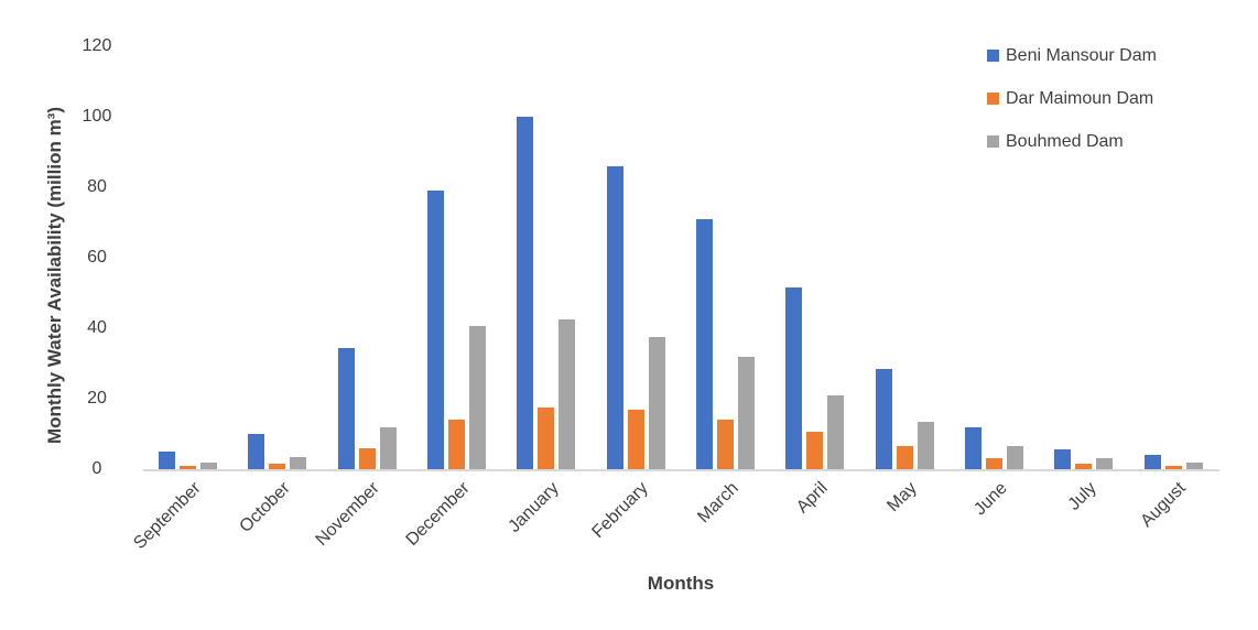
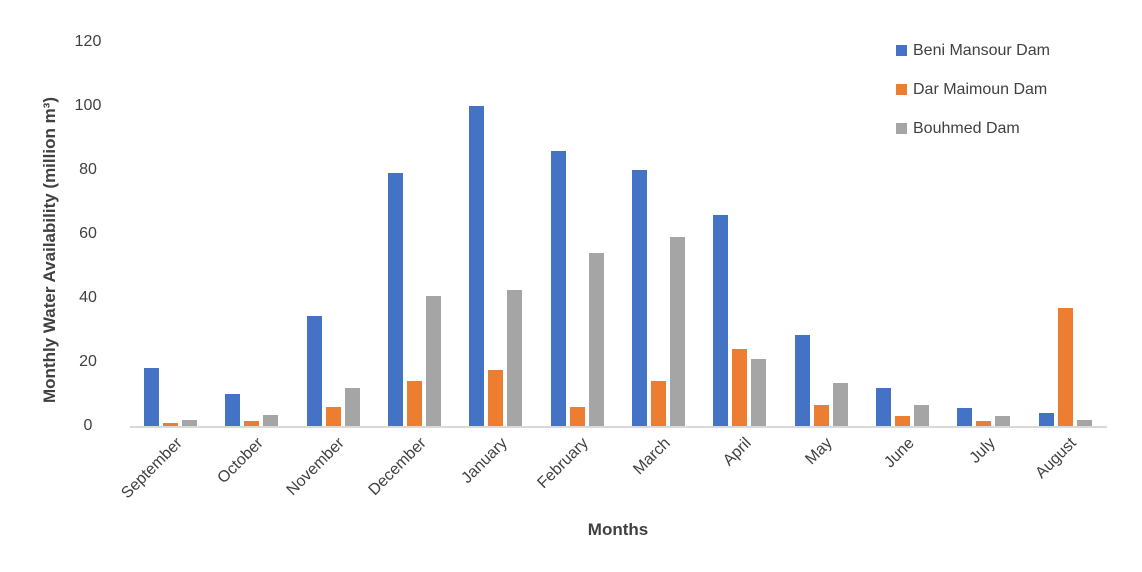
Beni Mansour Dam/September: 5 -> 18
Dar Maimoun Dam/February: 17 -> 6
Bouhmed Dam/February: 38 -> 54
Beni Mansour Dam/March: 71 -> 80
Bouhmed Dam/March: 32 -> 59
Beni Mansour Dam/April: 52 -> 66
Dar Maimoun Dam/April: 10 -> 24
Dar Maimoun Dam/August: 1 -> 37
